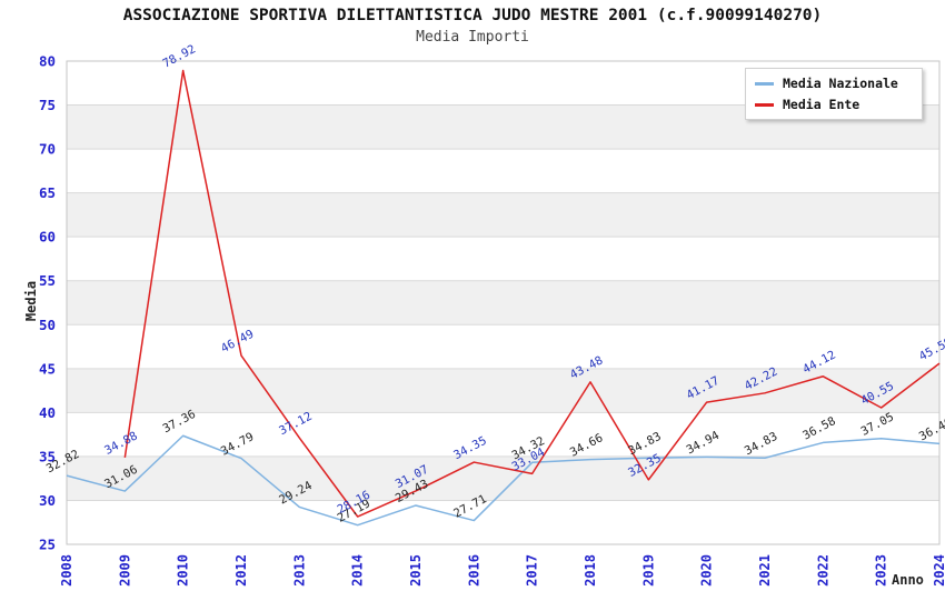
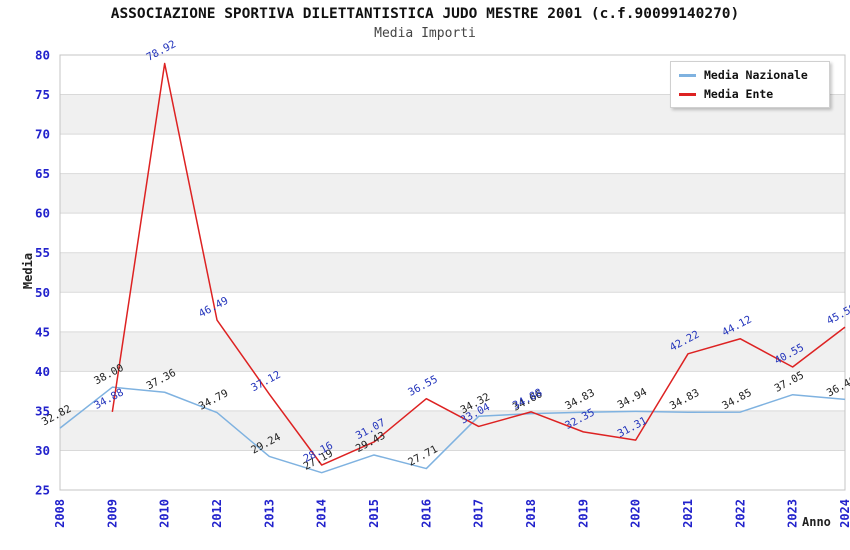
Media Nazionale/2009: 31.06 -> 38.00
Media Ente/2016: 34.35 -> 36.55
Media Ente/2018: 43.48 -> 34.88
Media Ente/2020: 41.17 -> 31.31
Media Nazionale/2022: 36.58 -> 34.85
